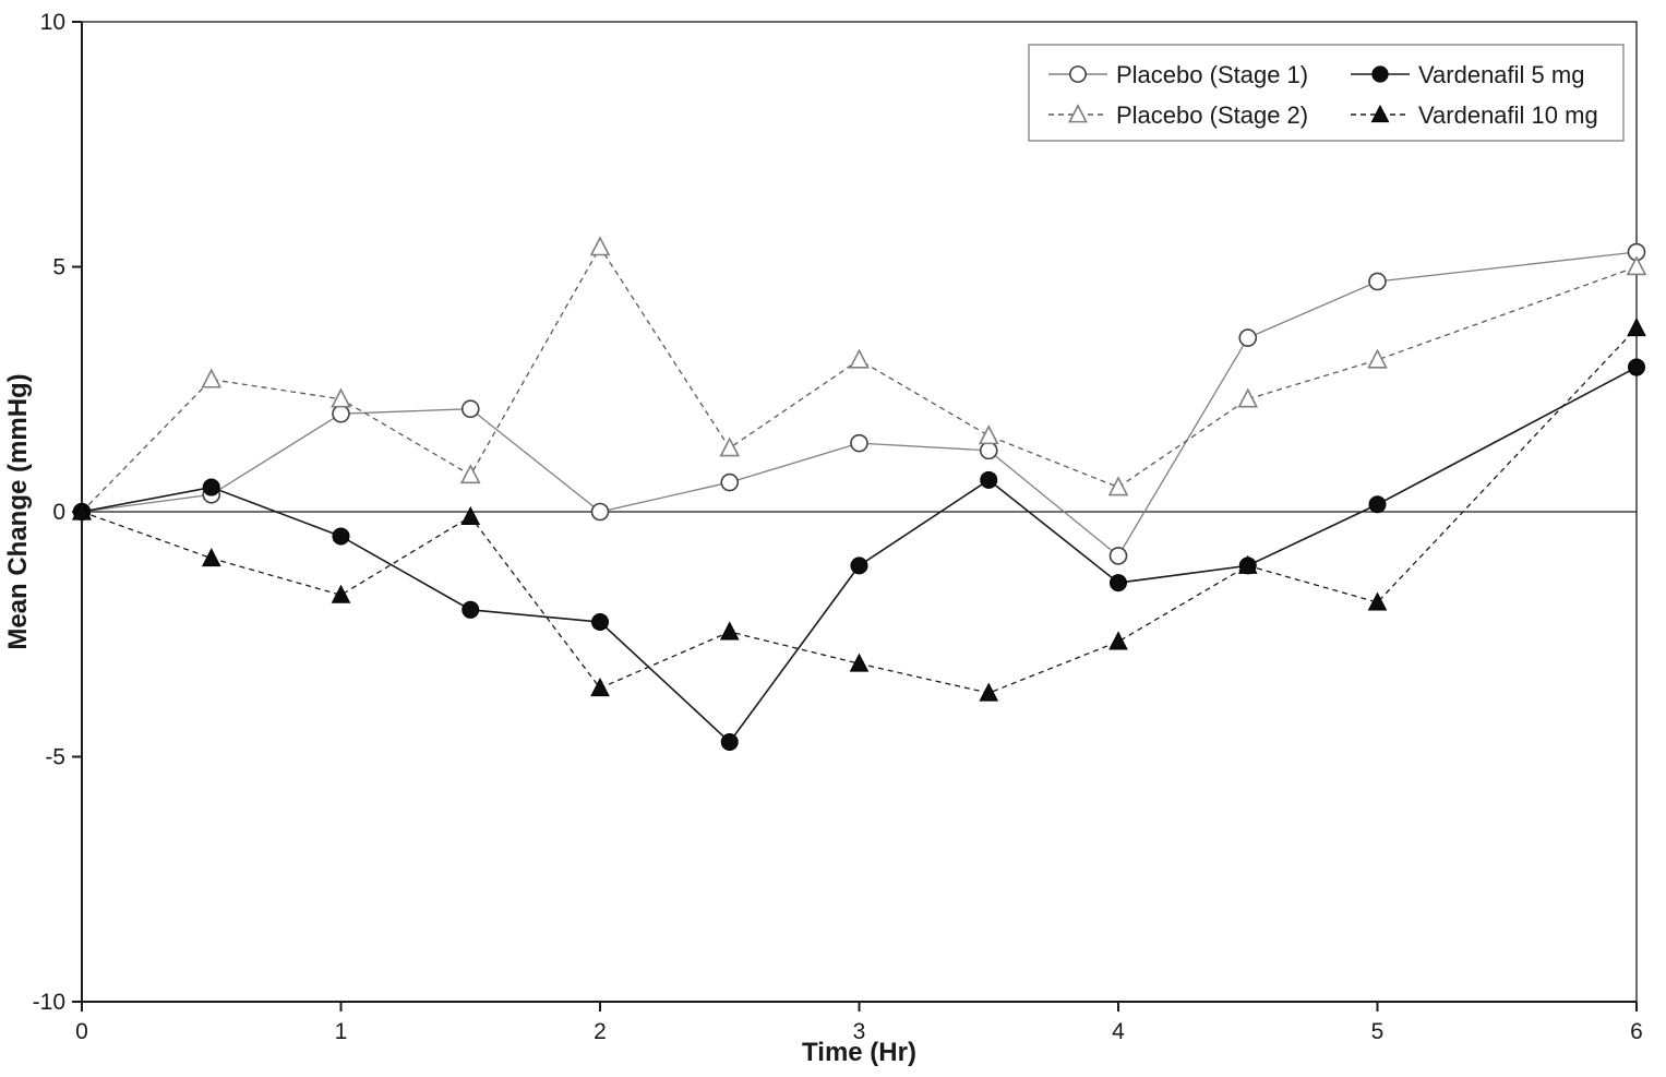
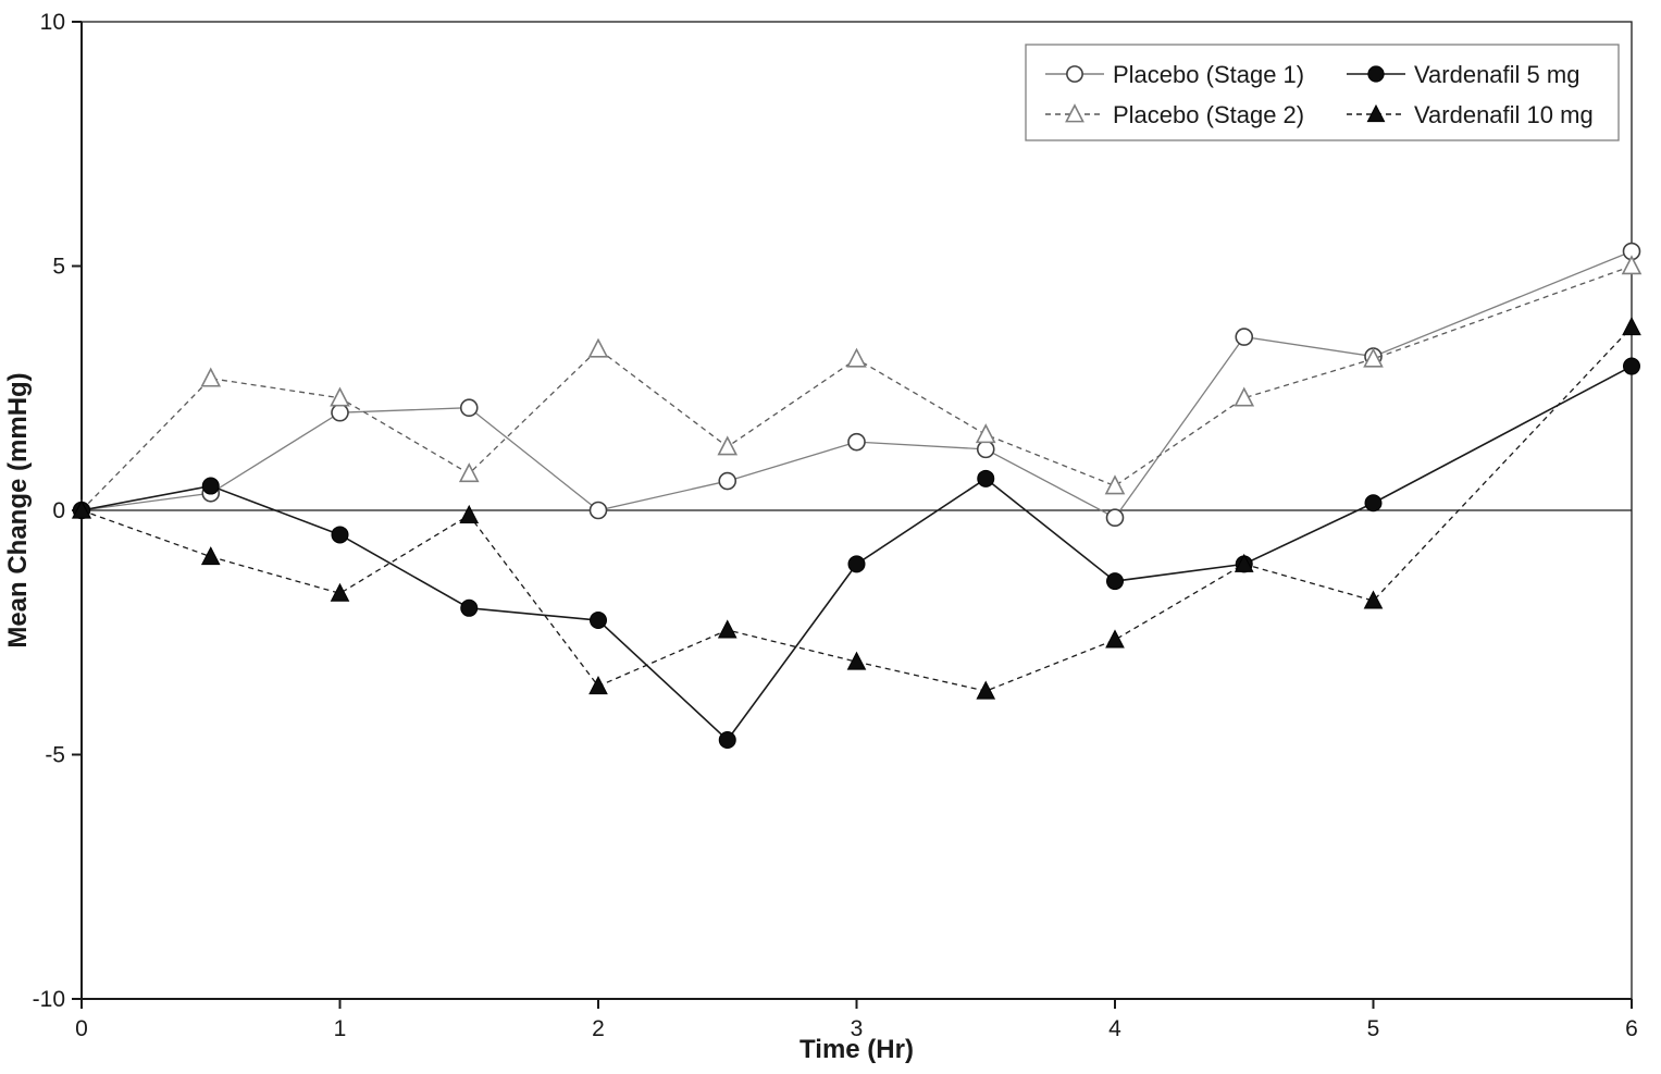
Placebo (Stage 2)/2: 5.4 -> 3.3
Placebo (Stage 1)/4: -0.9 -> -0.1
Placebo (Stage 1)/5: 4.7 -> 3.1
